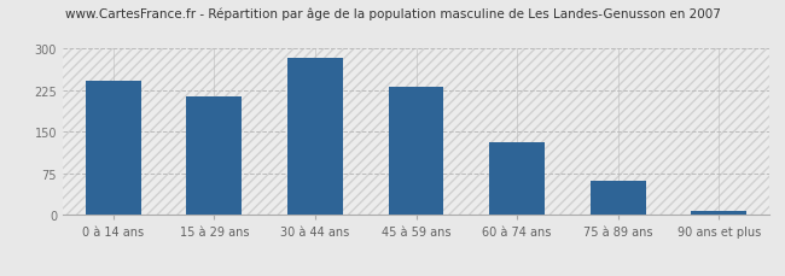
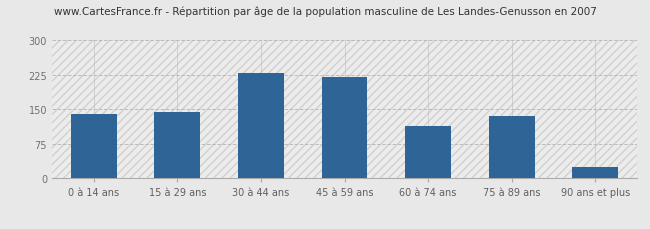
0 à 14 ans: 243 -> 140
15 à 29 ans: 215 -> 145
30 à 44 ans: 284 -> 230
45 à 59 ans: 231 -> 220
60 à 74 ans: 132 -> 115
75 à 89 ans: 62 -> 135
90 ans et plus: 8 -> 25
